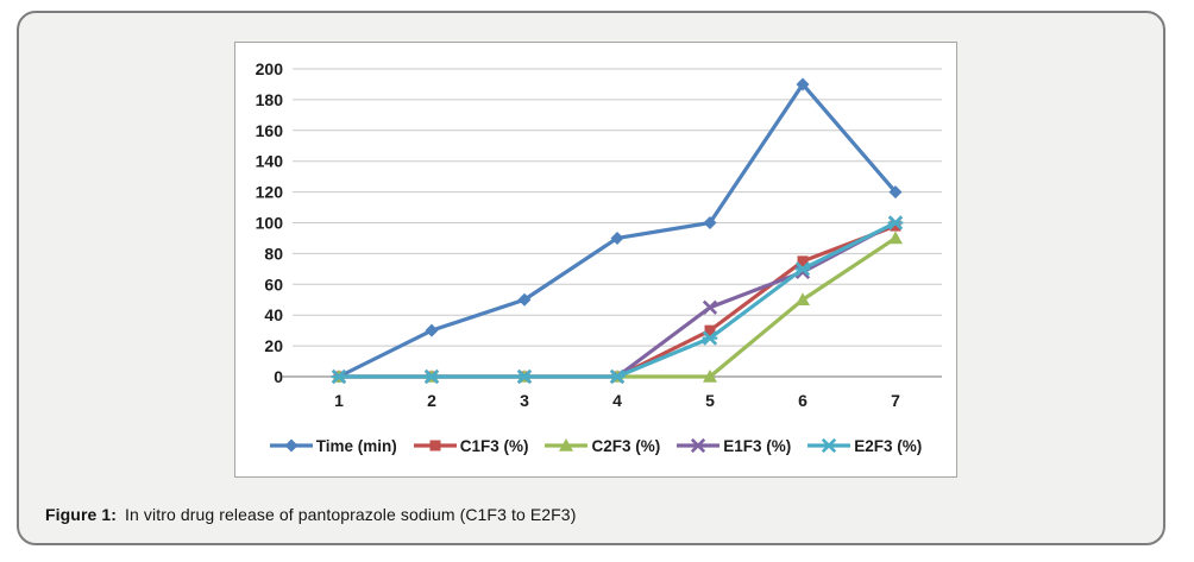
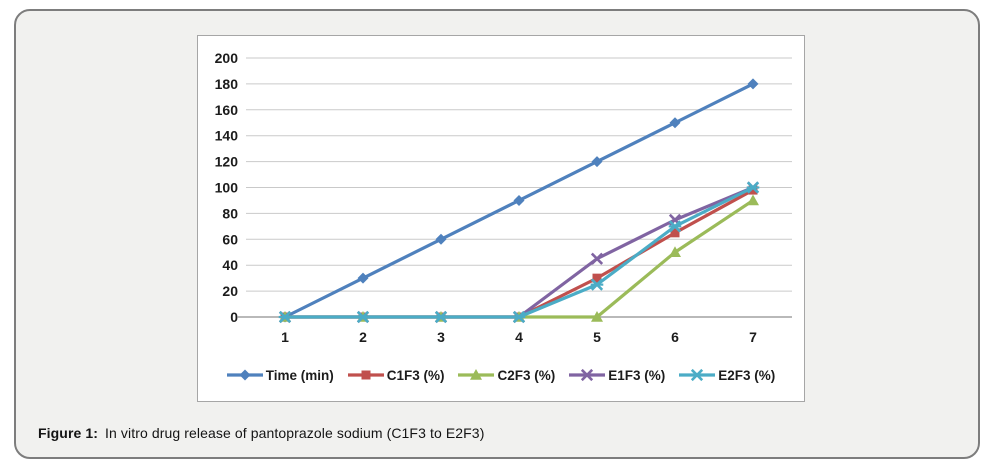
Time (min)/3: 50 -> 60
Time (min)/5: 100 -> 120
Time (min)/6: 190 -> 150
C1F3 (%)/6: 75 -> 65
E1F3 (%)/6: 68 -> 75
Time (min)/7: 120 -> 180
